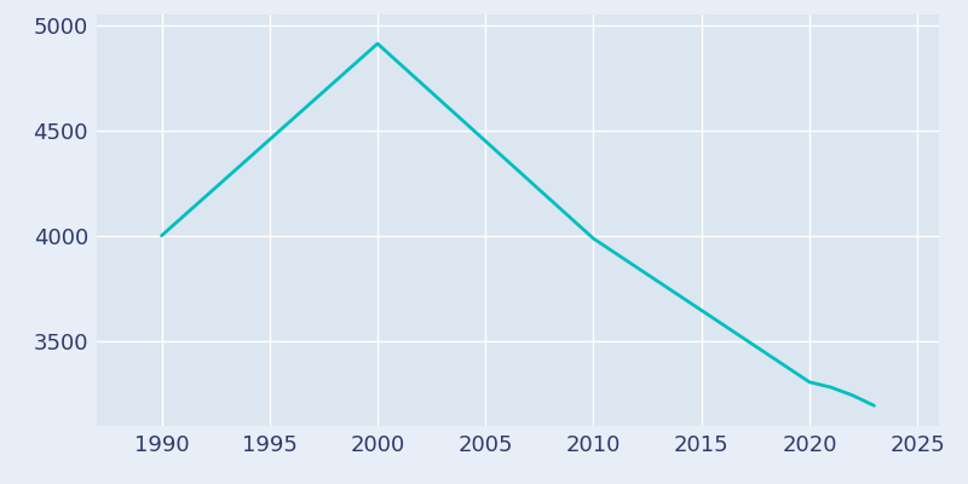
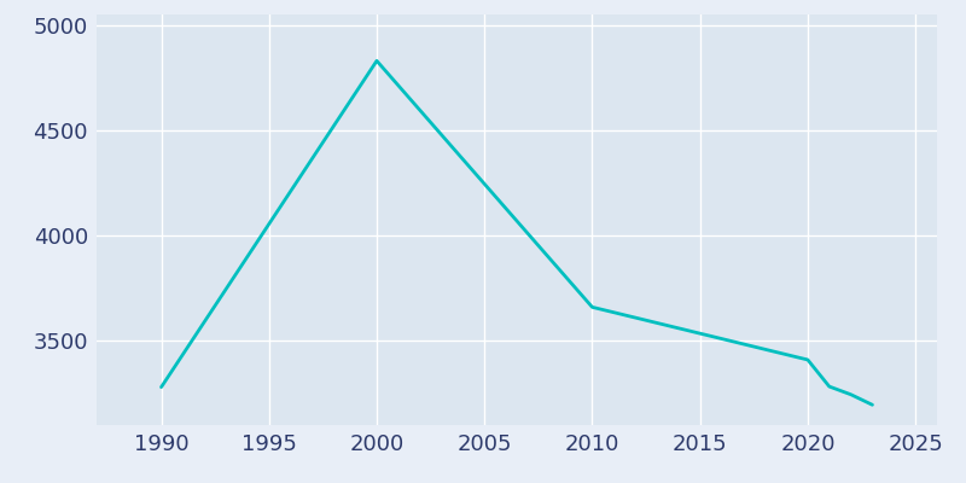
1990: 4000 -> 3280
2000: 4910 -> 4830
2010: 3990 -> 3660
2020: 3310 -> 3410
